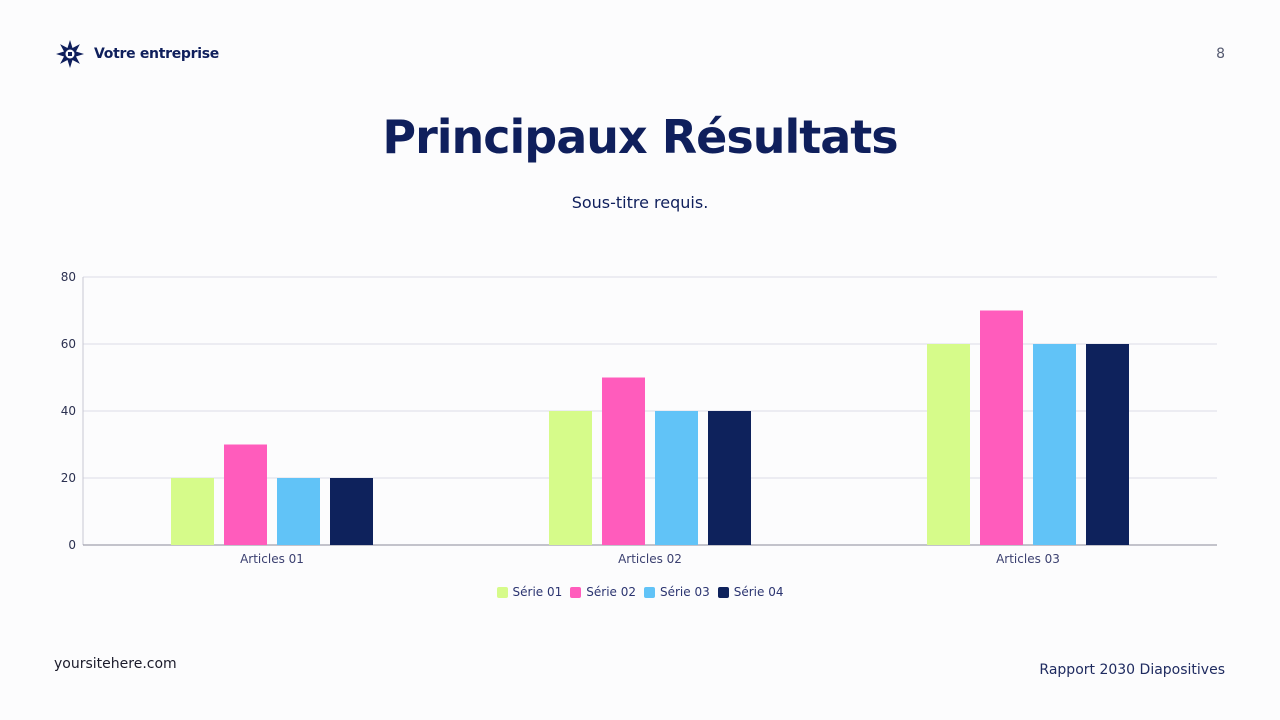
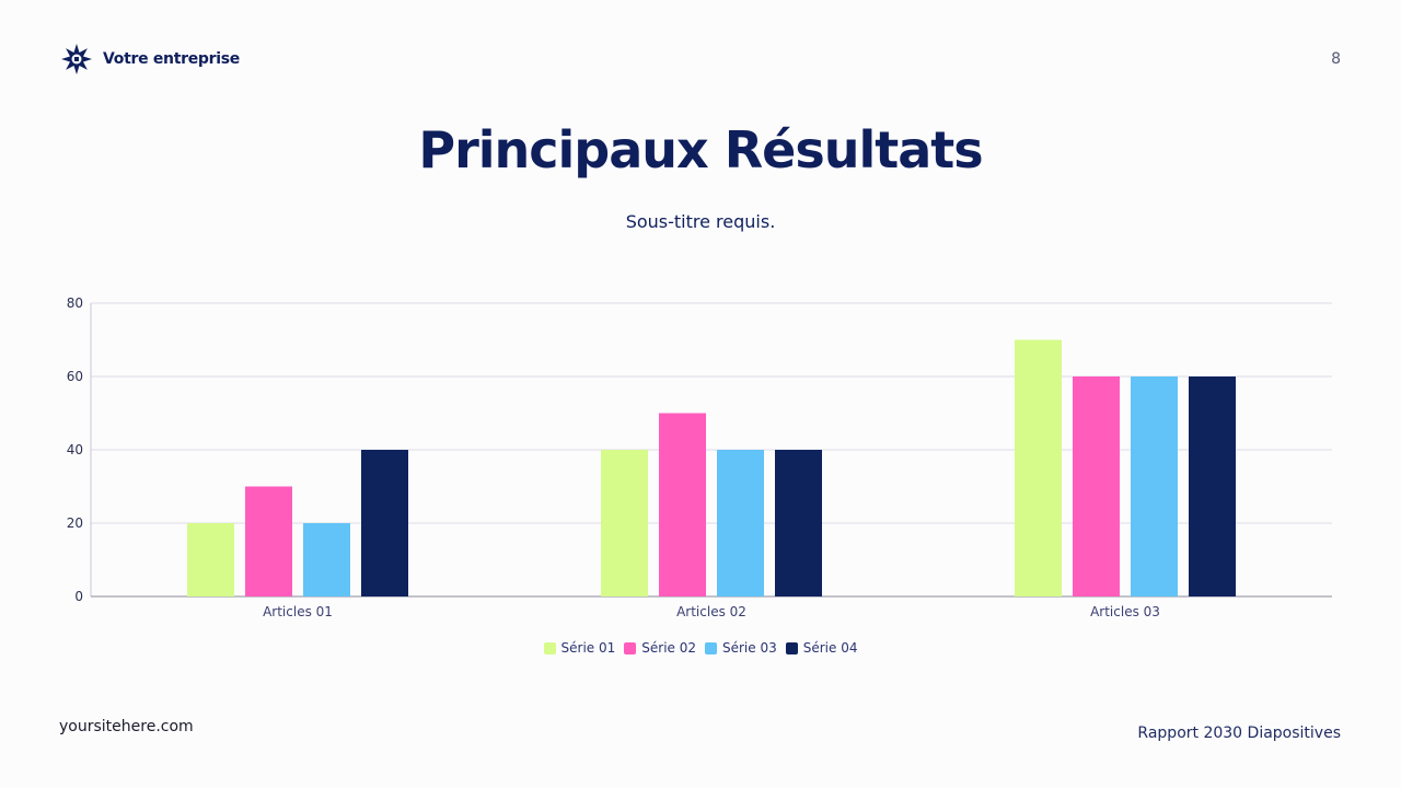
Série 04/Articles 01: 20 -> 40
Série 01/Articles 03: 60 -> 70
Série 02/Articles 03: 70 -> 60
